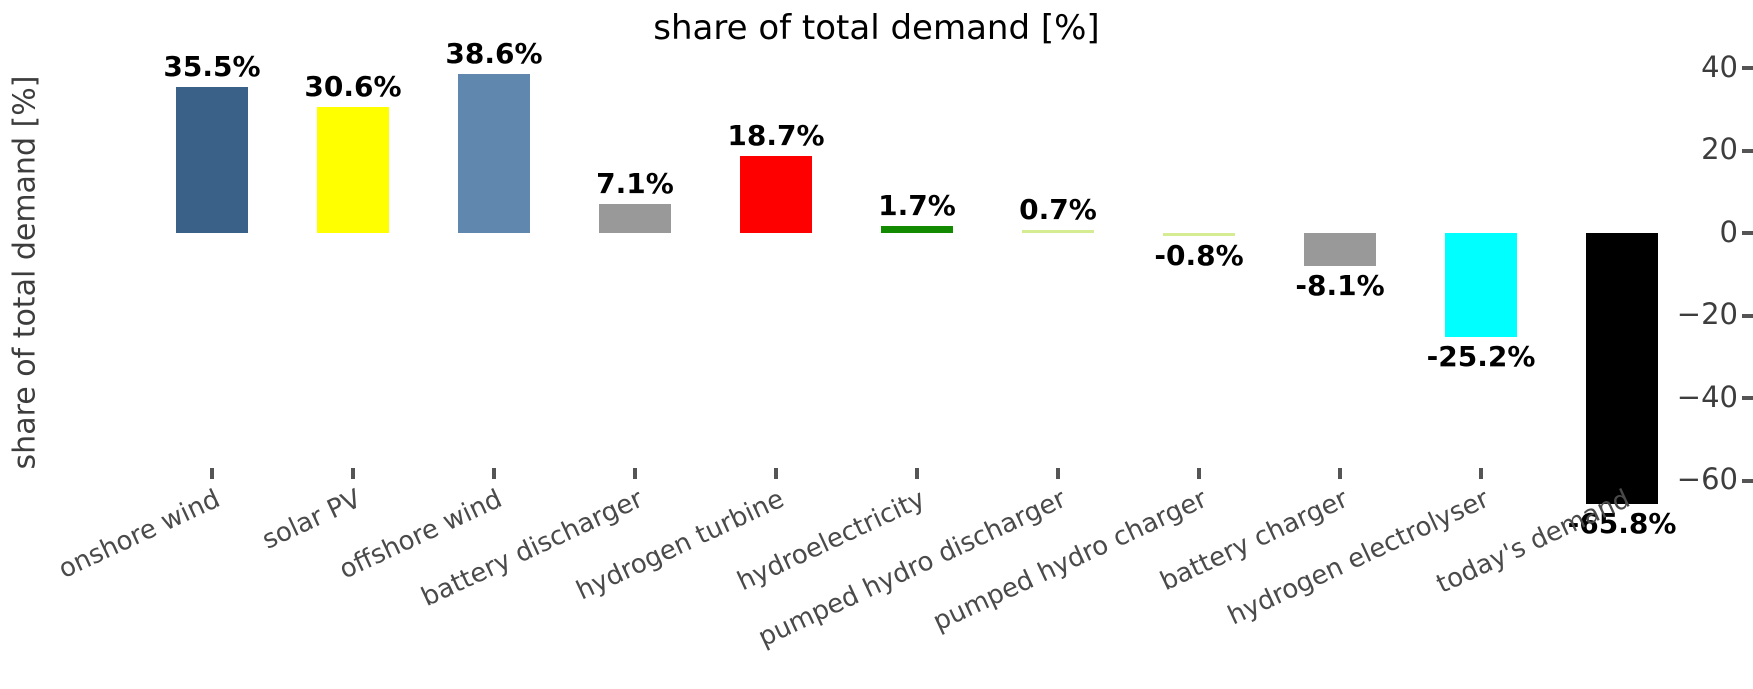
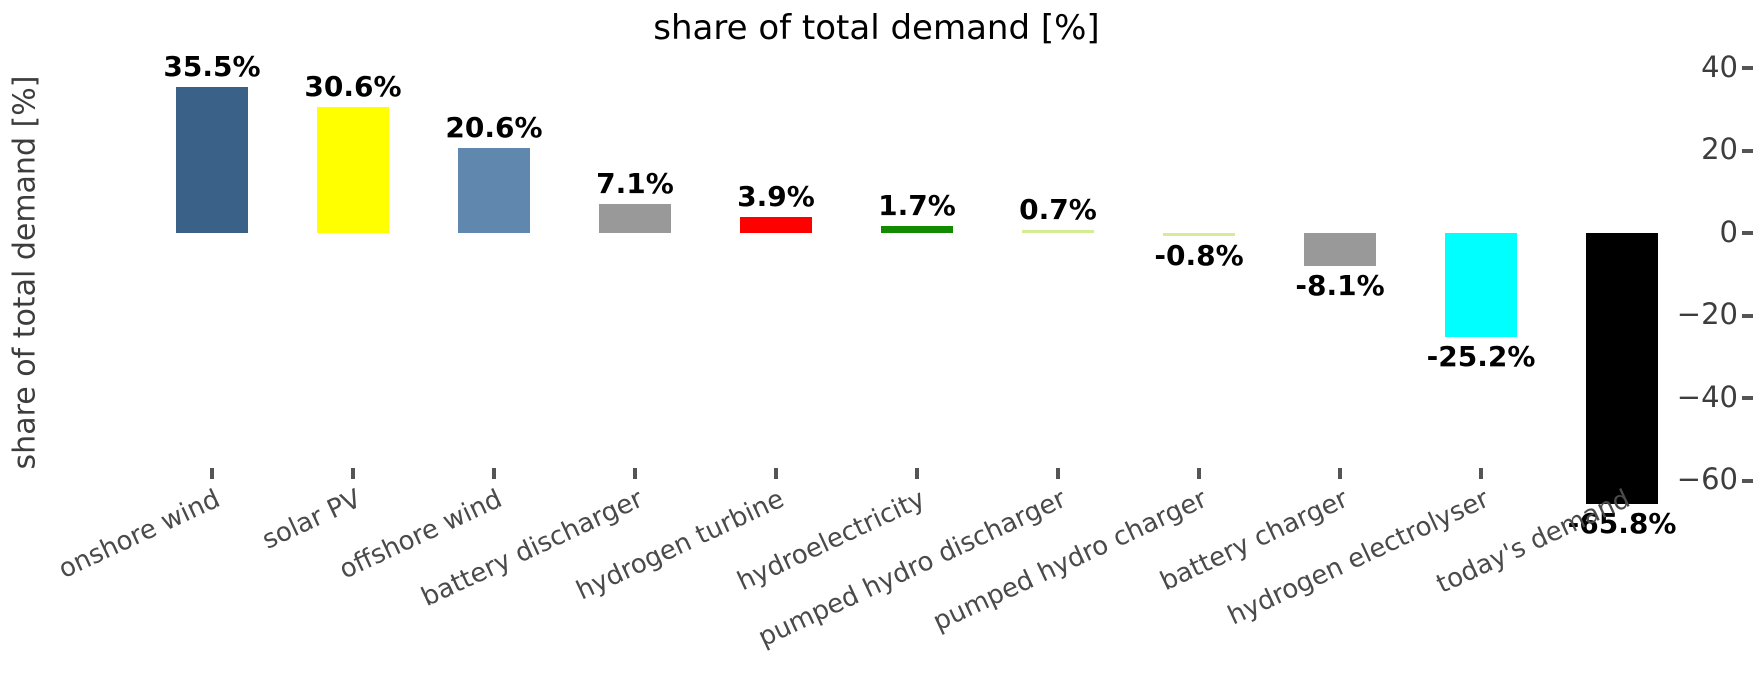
offshore wind: 38.6% -> 20.6%
hydrogen turbine: 18.7% -> 3.9%
